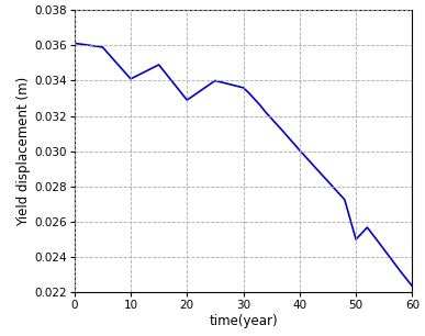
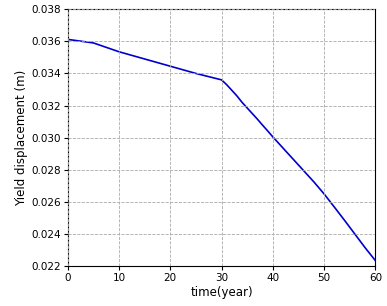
10: 0.0341 -> 0.0353
20: 0.0329 -> 0.0345
50: 0.0250 -> 0.0265
